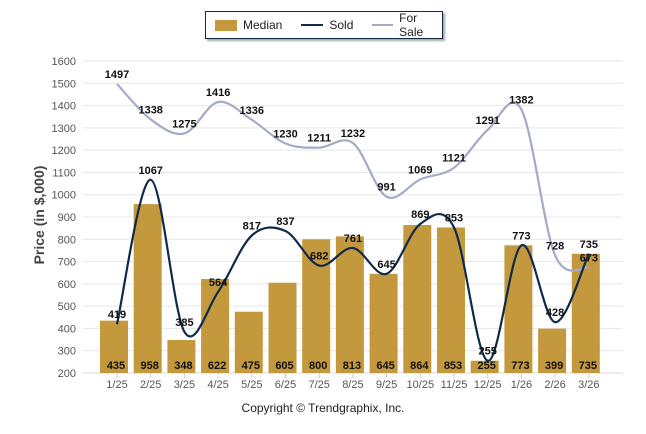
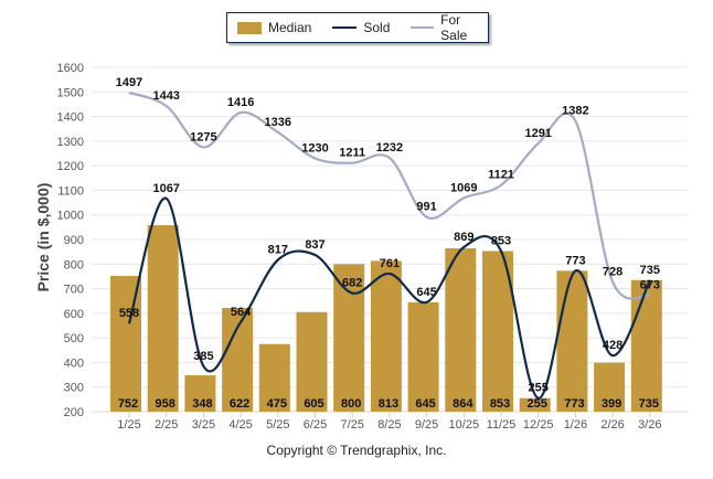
Median/1/25: 435 -> 752
Sold/1/25: 419 -> 558
For Sale/2/25: 1338 -> 1443
